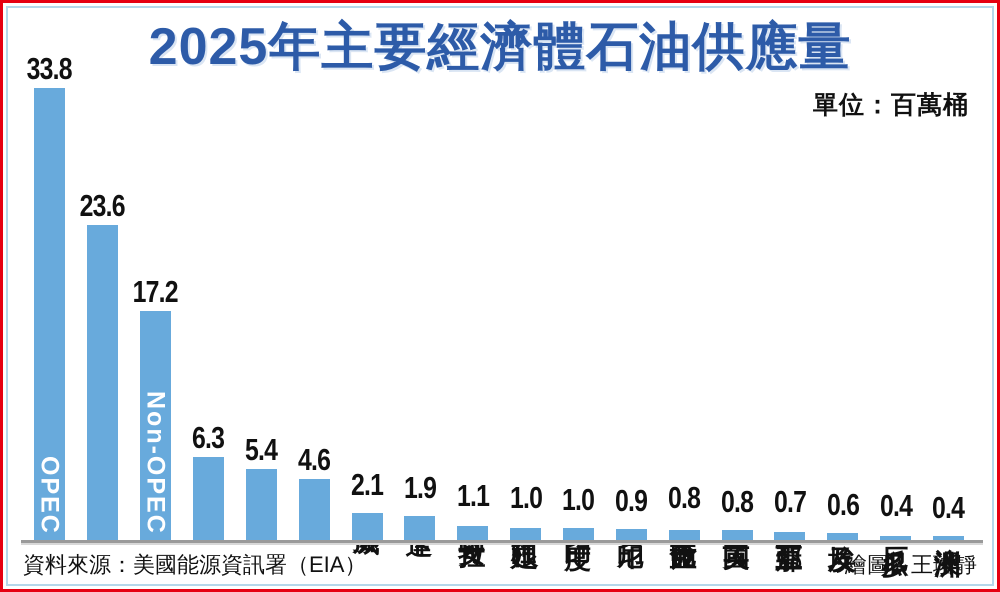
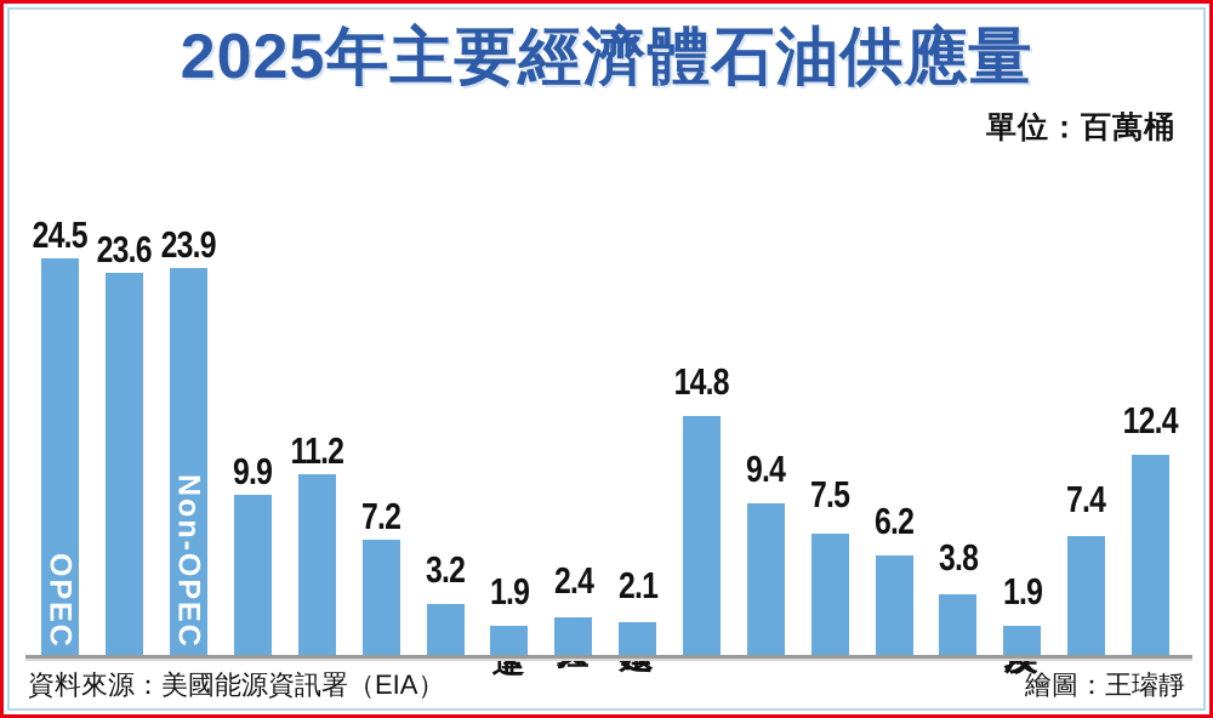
OPEC: 33.8 -> 24.5
Non-OPEC: 17.2 -> 23.9
加拿大: 6.3 -> 9.9
中國: 5.4 -> 11.2
巴西: 4.6 -> 7.2
挪威: 2.1 -> 3.2
安哥拉: 1.1 -> 2.4
阿根廷: 1.0 -> 2.1
印度: 1.0 -> 14.8
印尼: 0.9 -> 9.4
哥倫比亞: 0.8 -> 7.5
英國: 0.8 -> 6.2
蓋亞那: 0.7 -> 3.8
埃及: 0.6 -> 1.9
厄瓜多: 0.4 -> 7.4
澳洲: 0.4 -> 12.4
